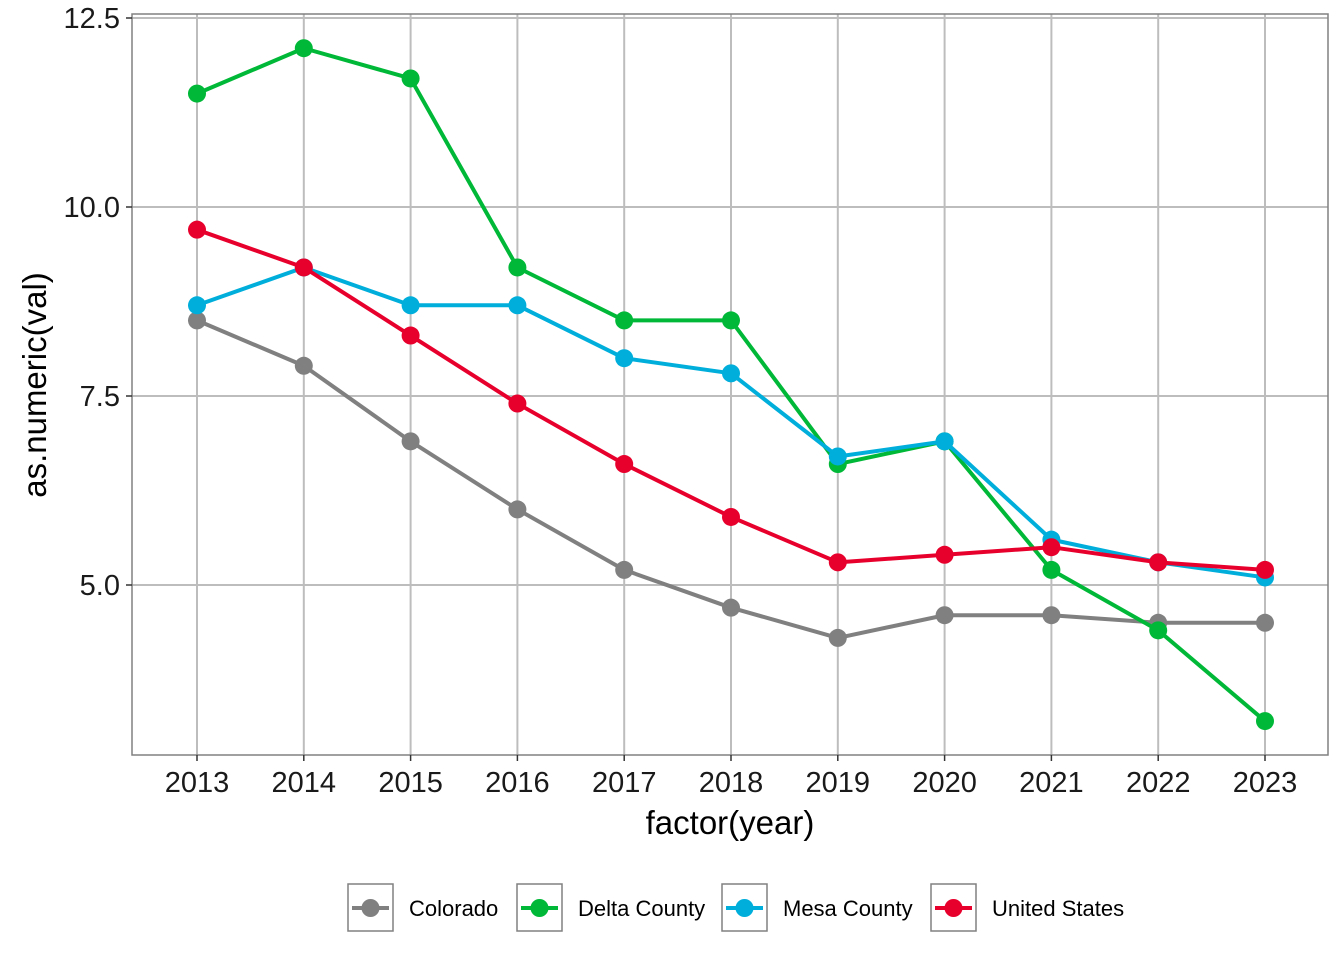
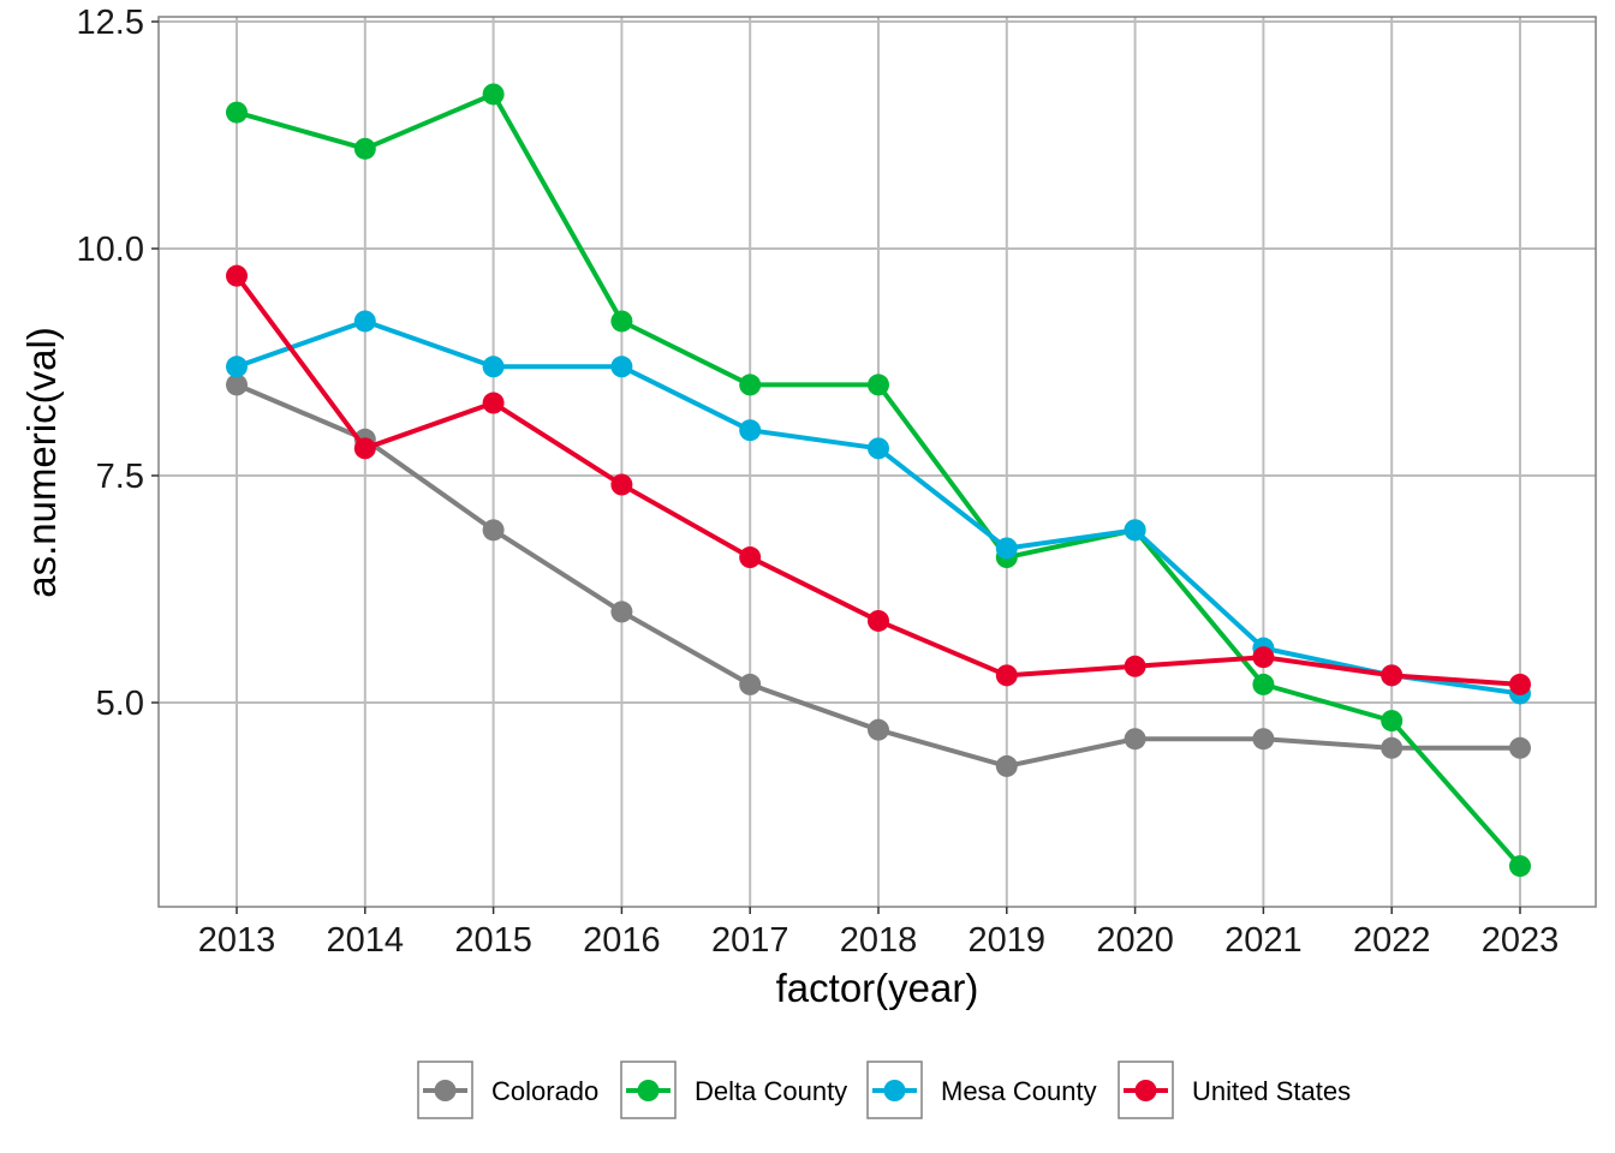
Delta County/2014: 12.1 -> 11.1
United States/2014: 9.2 -> 7.8
Delta County/2022: 4.4 -> 4.8
